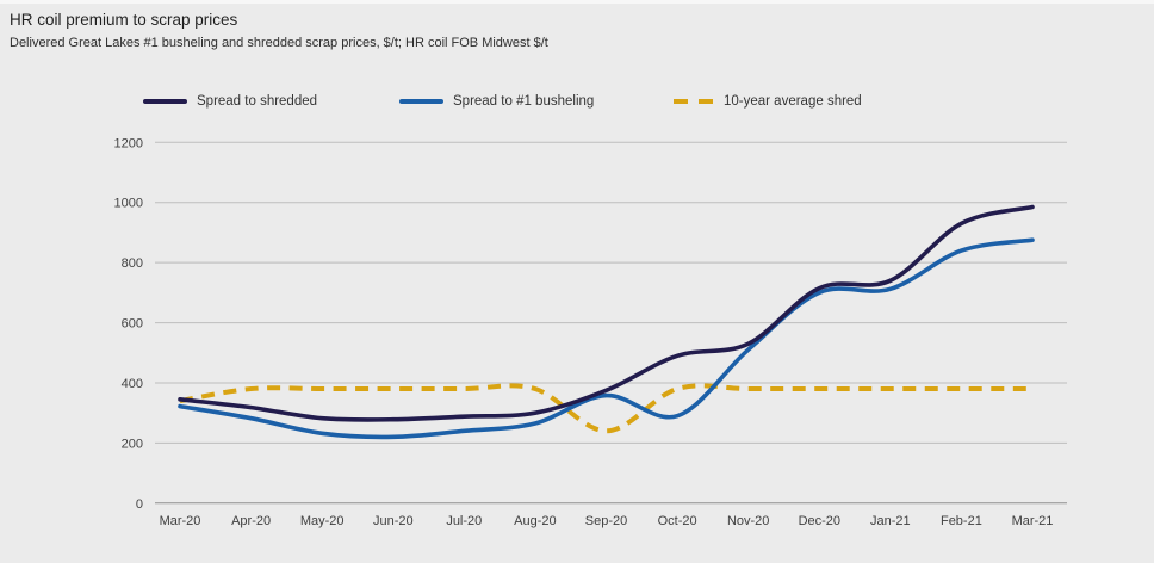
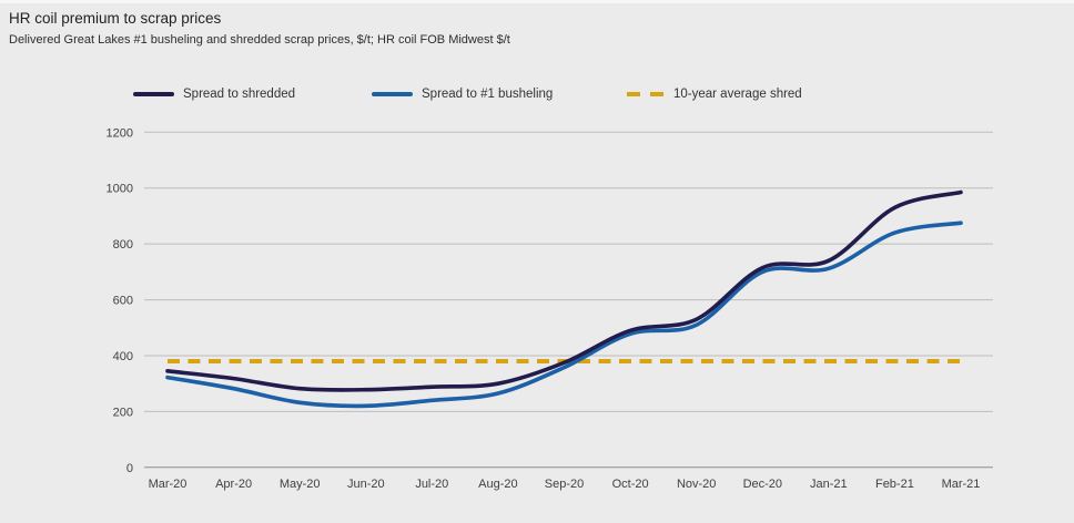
10-year average shred/Mar-20: 340 -> 380
10-year average shred/Sep-20: 240 -> 380
Spread to #1 busheling/Oct-20: 290 -> 480
